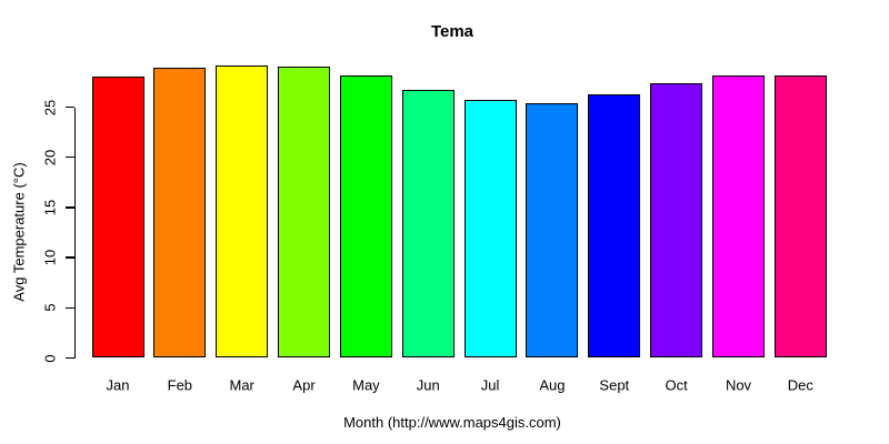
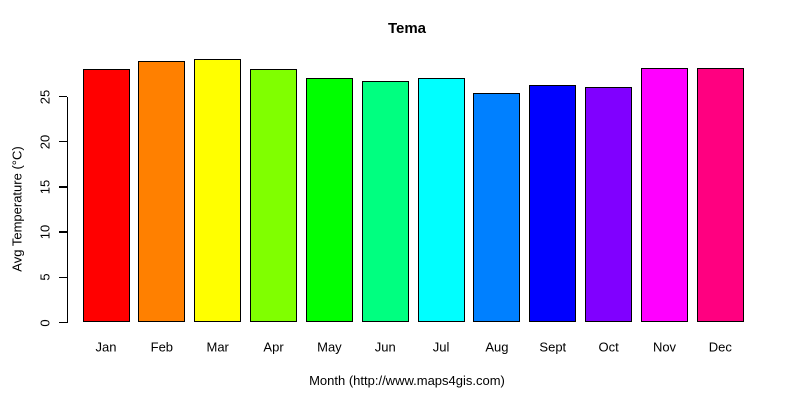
Apr: 29 -> 28
May: 28 -> 27
Jul: 26 -> 27
Oct: 27 -> 26
